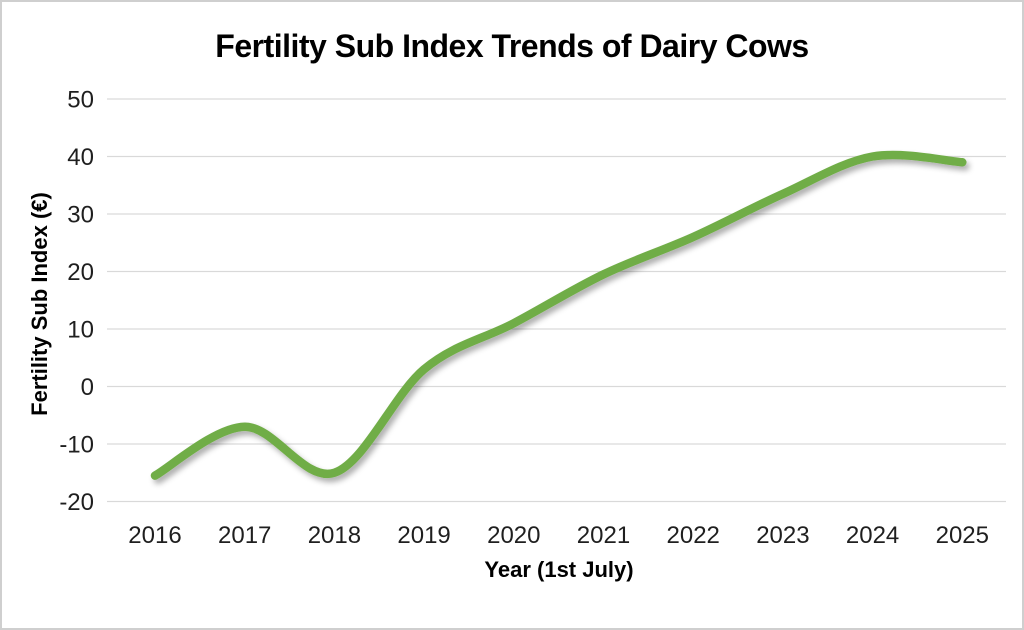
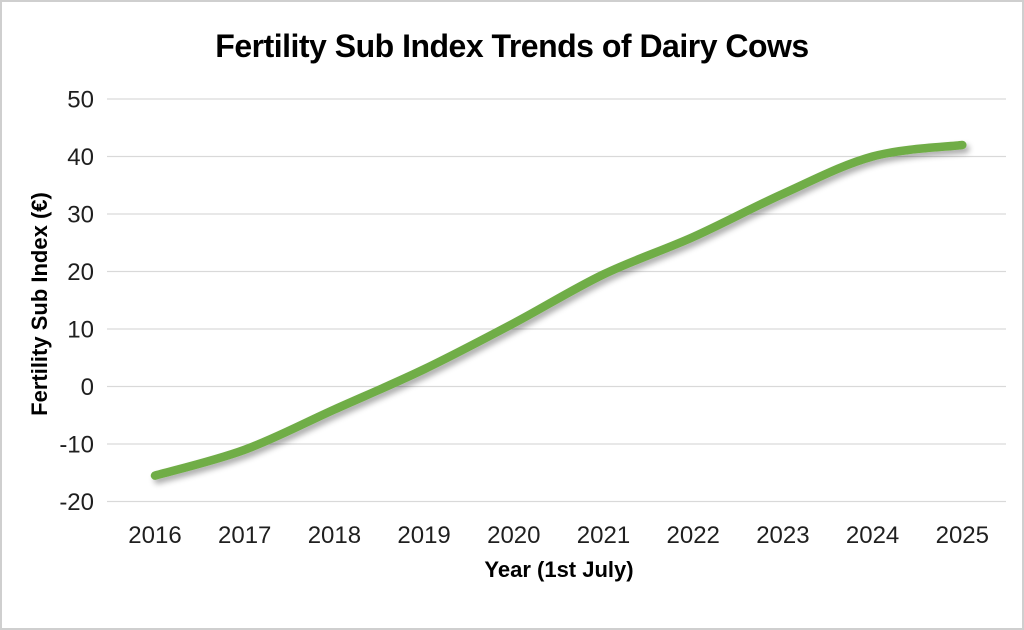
2017: -7 -> -11
2018: -15 -> -4
2025: 39 -> 42
